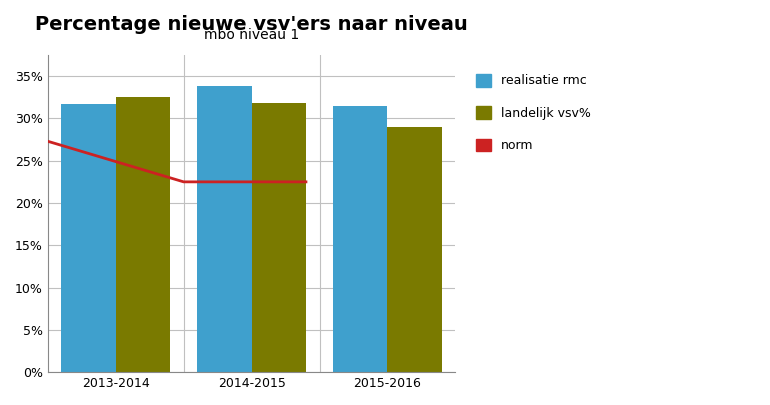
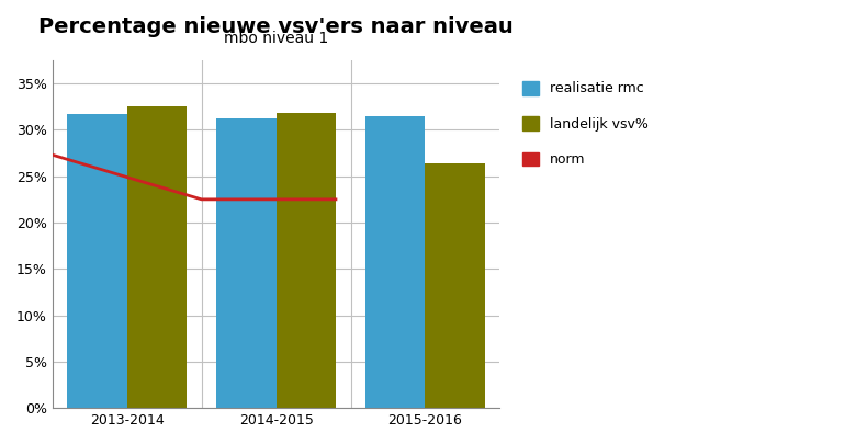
realisatie rmc/2014-2015: 33.8% -> 31.2%
landelijk vsv%/2015-2016: 29.0% -> 26.4%
